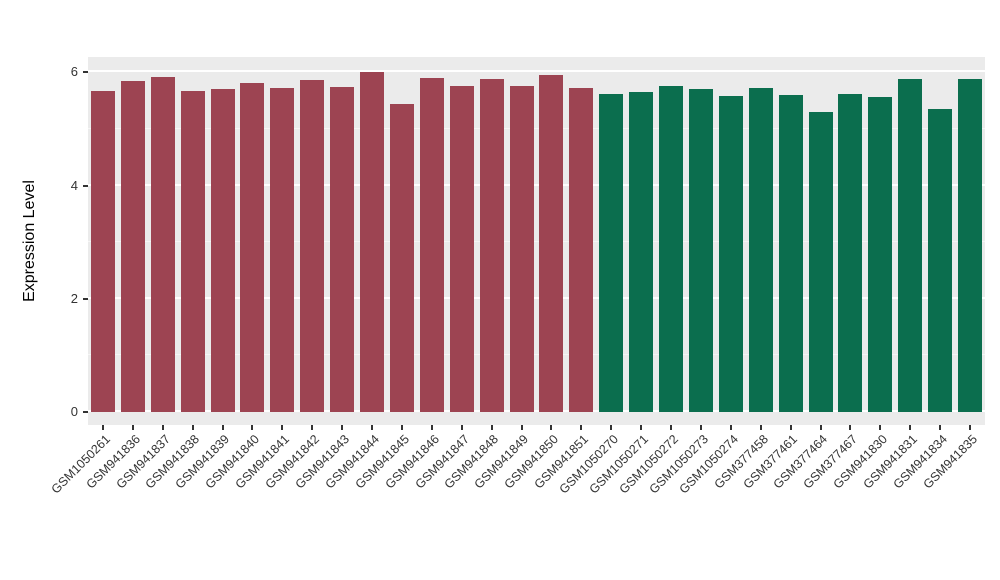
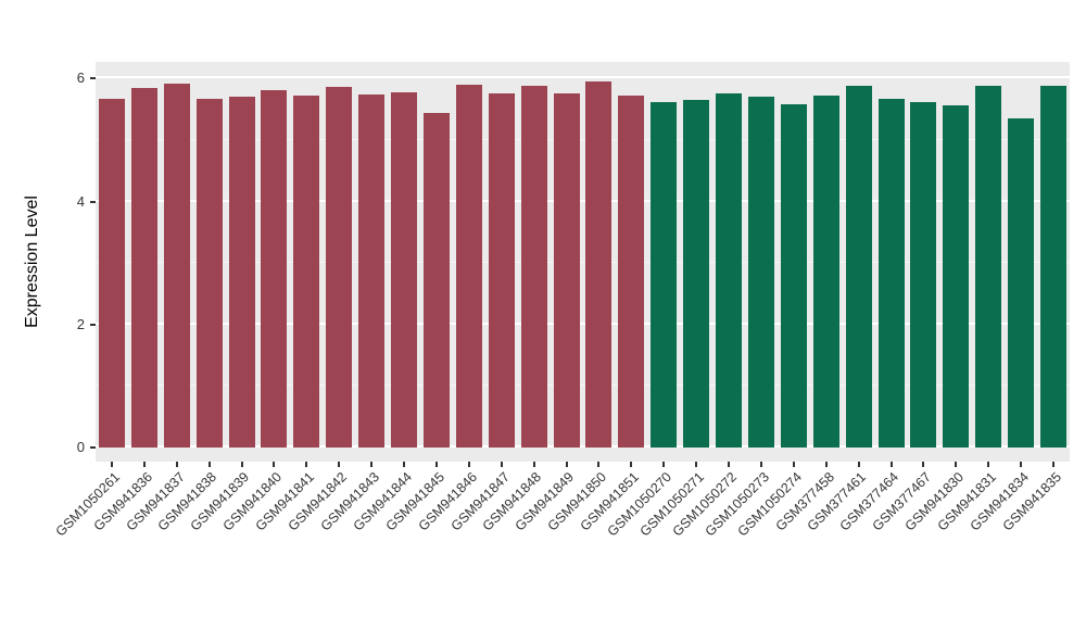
GSM941844: 6.0 -> 5.8
GSM377461: 5.6 -> 5.9
GSM377464: 5.3 -> 5.7
